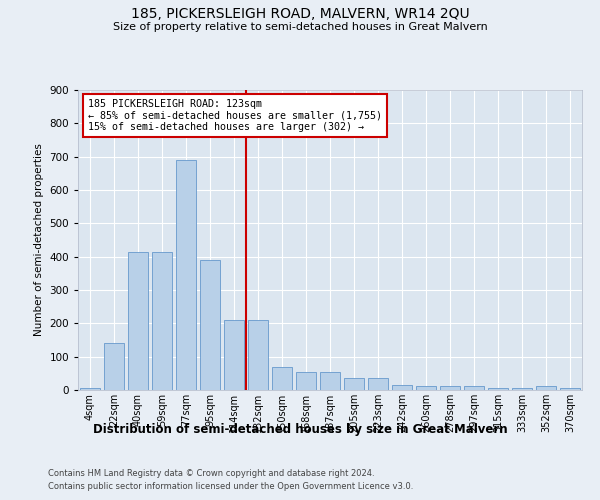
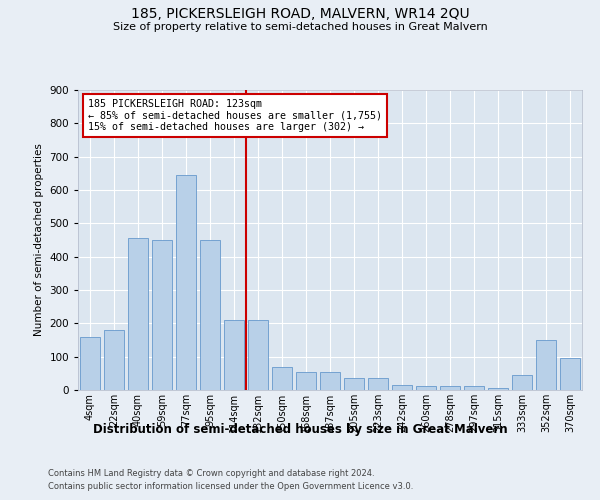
4sqm: 5 -> 160
22sqm: 140 -> 180
40sqm: 415 -> 455
59sqm: 415 -> 450
77sqm: 690 -> 645
95sqm: 390 -> 450
333sqm: 5 -> 45
352sqm: 12 -> 150
370sqm: 5 -> 95
